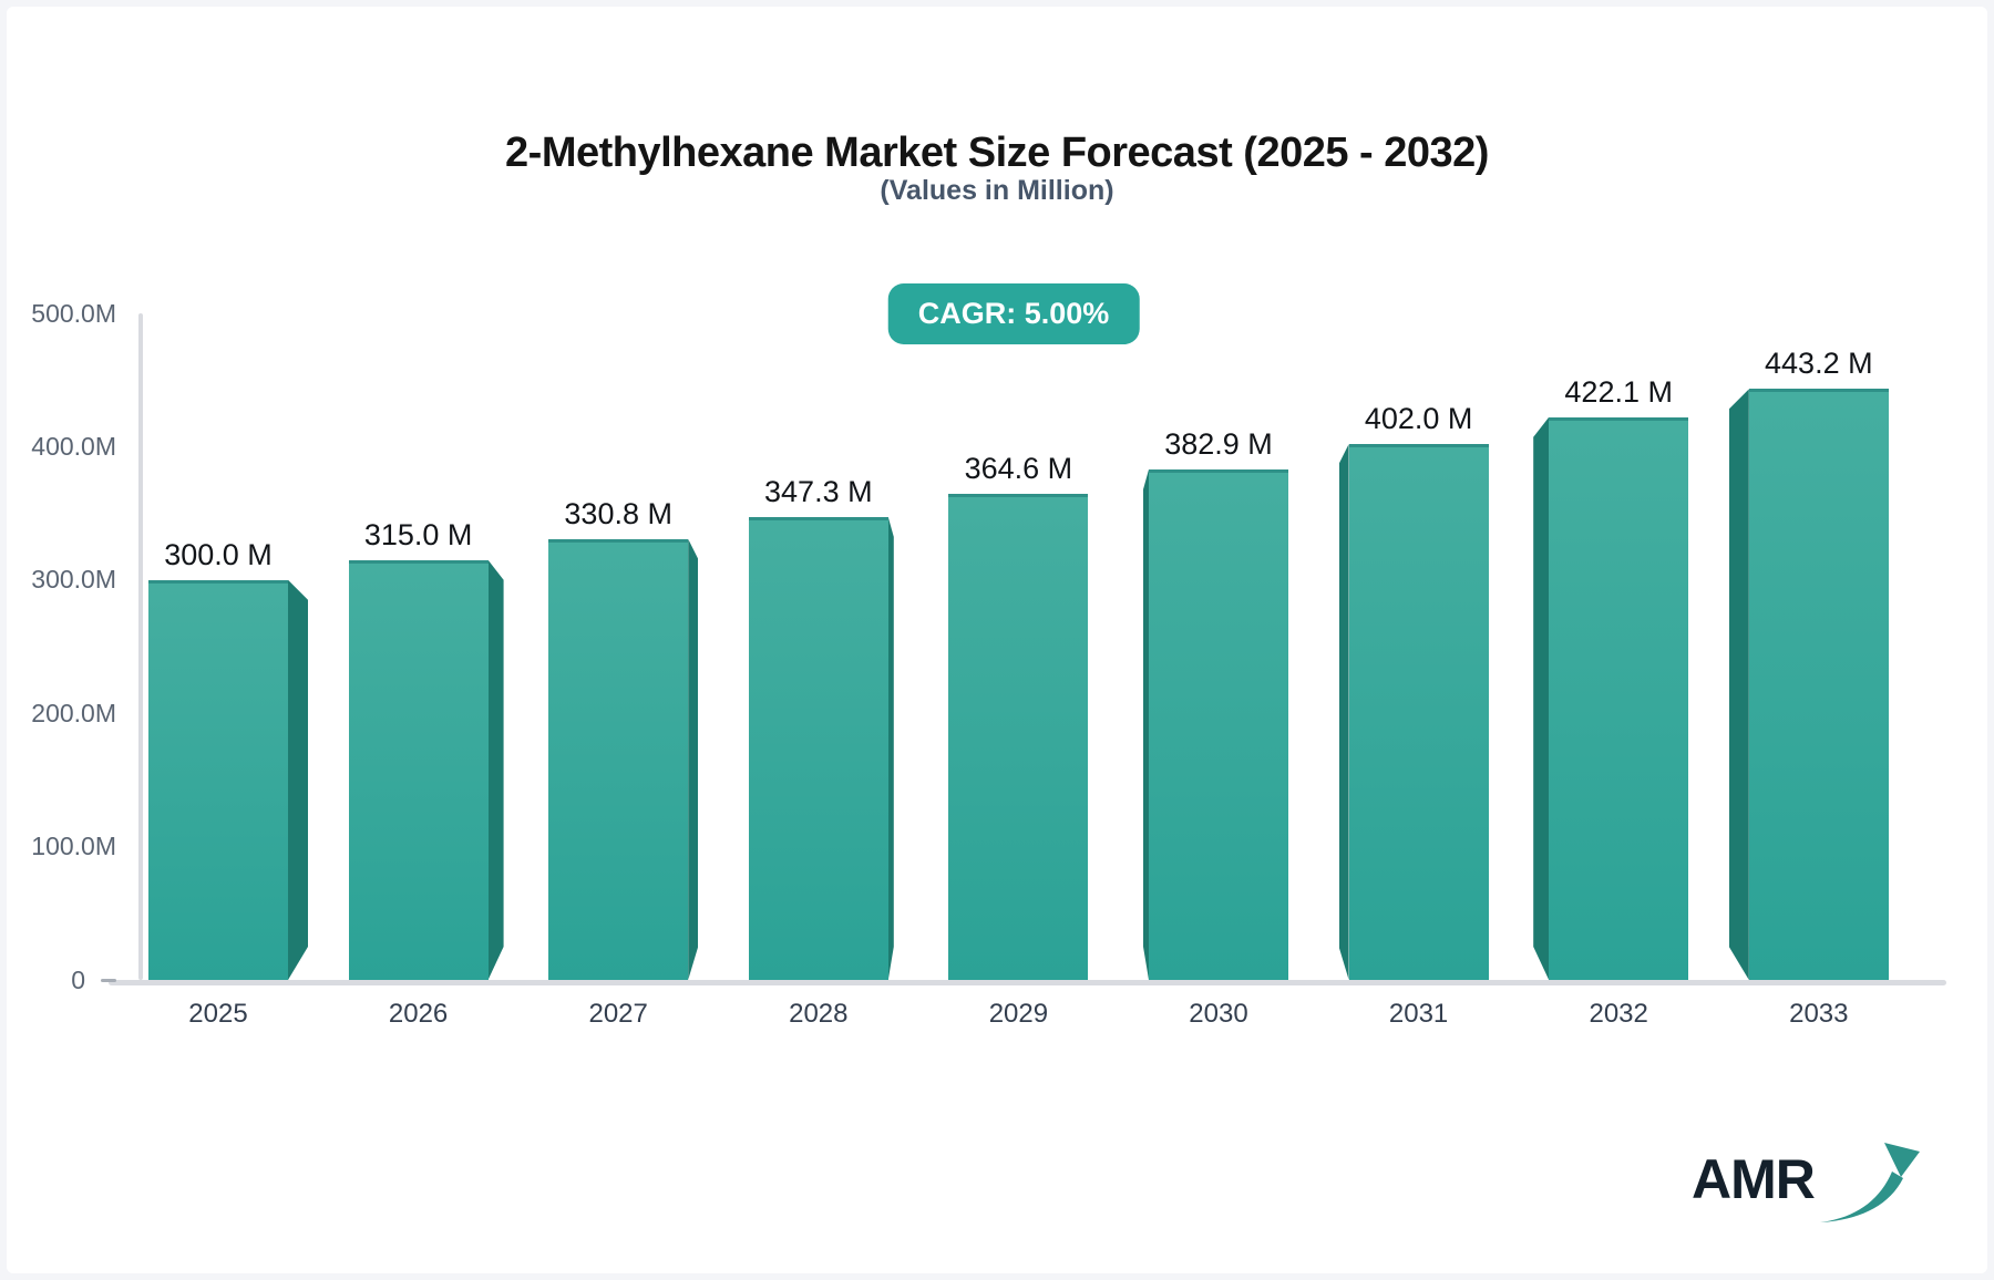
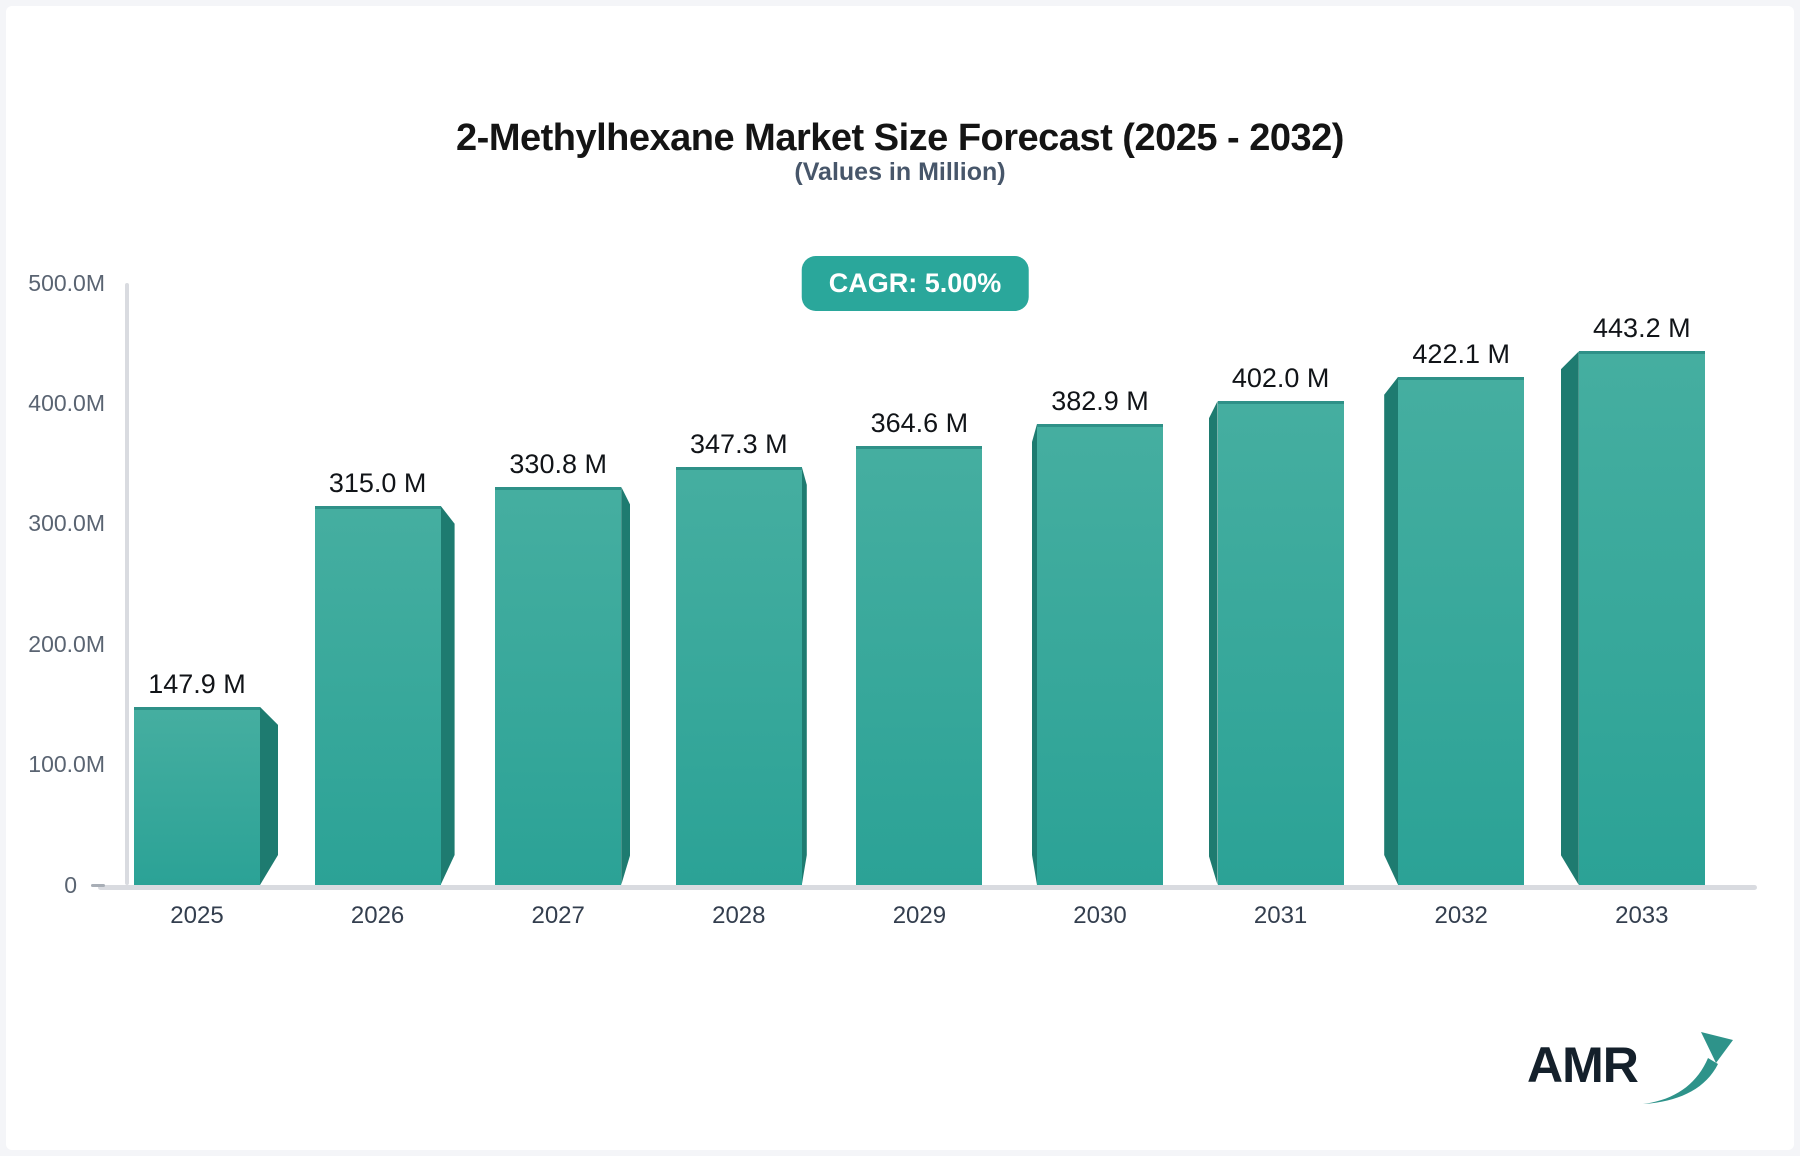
2025: 300.0 -> 147.9
